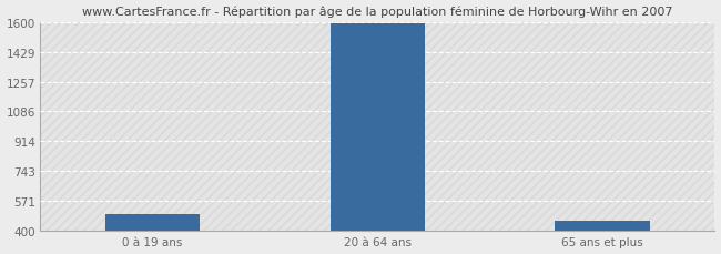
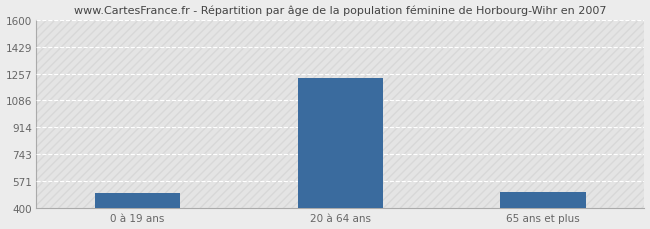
20 à 64 ans: 1590 -> 1230
65 ans et plus: 460 -> 500
